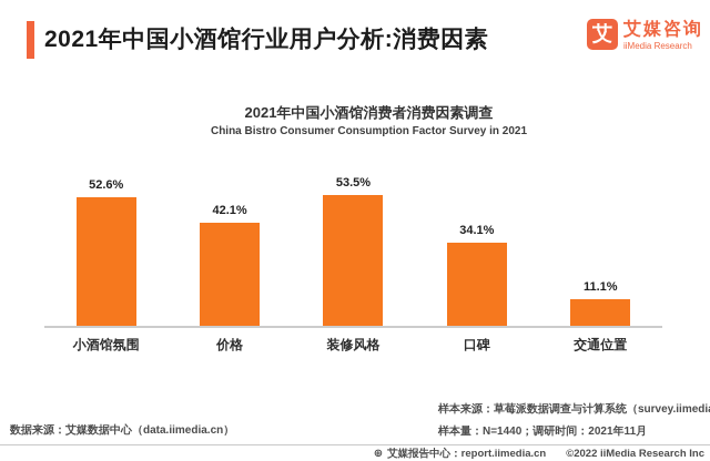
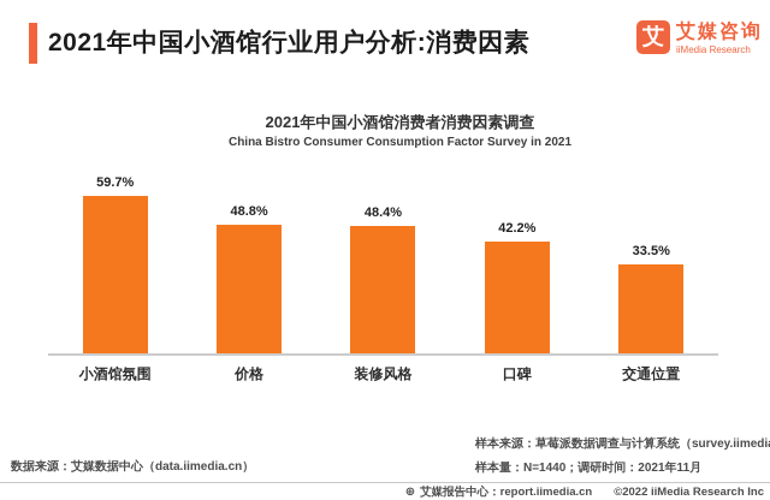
小酒馆氛围: 52.6% -> 59.7%
价格: 42.1% -> 48.8%
装修风格: 53.5% -> 48.4%
口碑: 34.1% -> 42.2%
交通位置: 11.1% -> 33.5%
